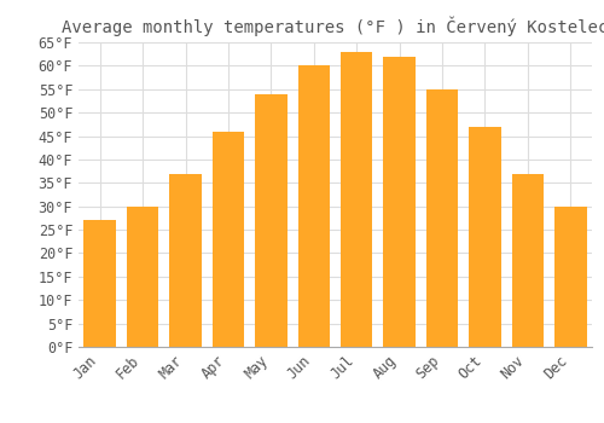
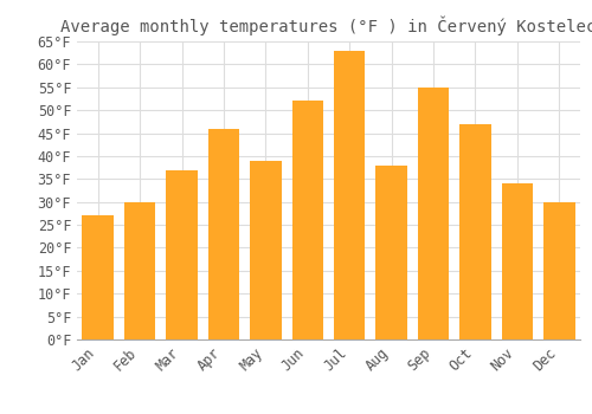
May: 54°F -> 39°F
Jun: 60°F -> 52°F
Aug: 62°F -> 38°F
Nov: 37°F -> 34°F
